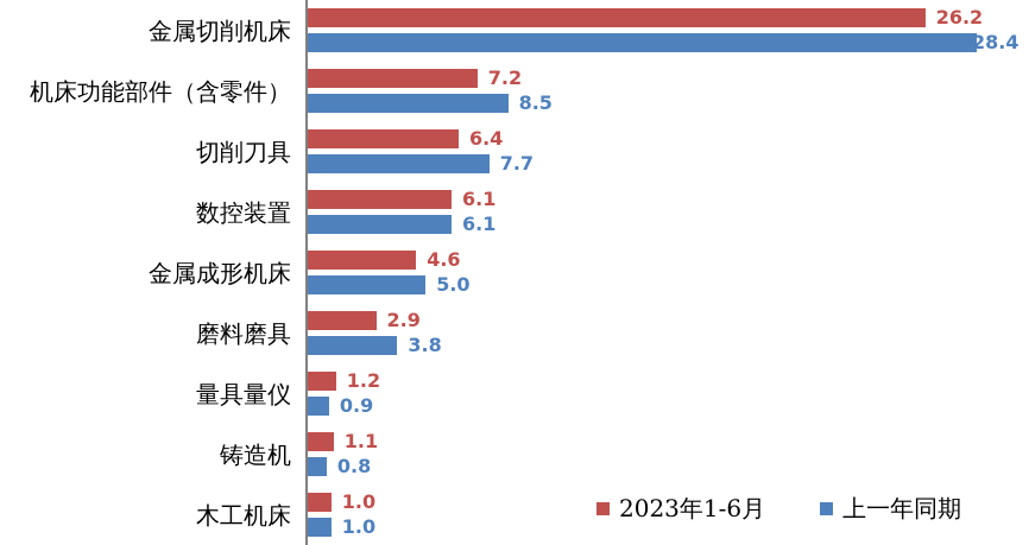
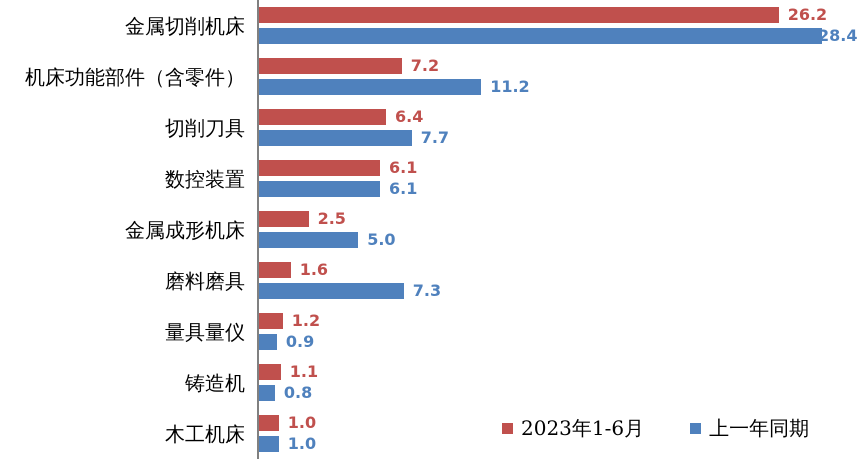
上一年同期/机床功能部件（含零件）: 8.5 -> 11.2
2023年1-6月/金属成形机床: 4.6 -> 2.5
2023年1-6月/磨料磨具: 2.9 -> 1.6
上一年同期/磨料磨具: 3.8 -> 7.3
